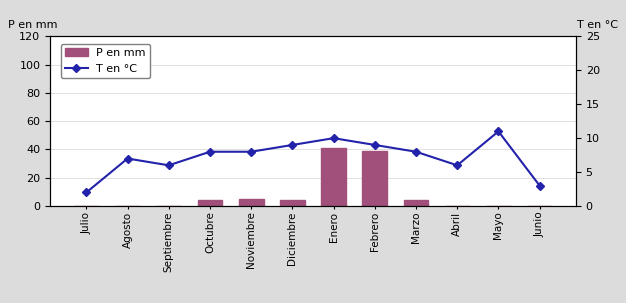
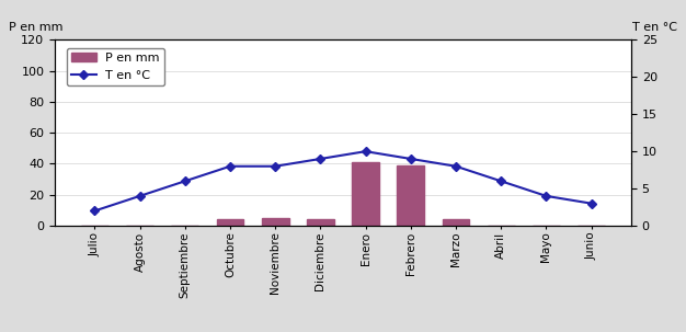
T en °C/Agosto: 7 -> 4
T en °C/Mayo: 11 -> 4
